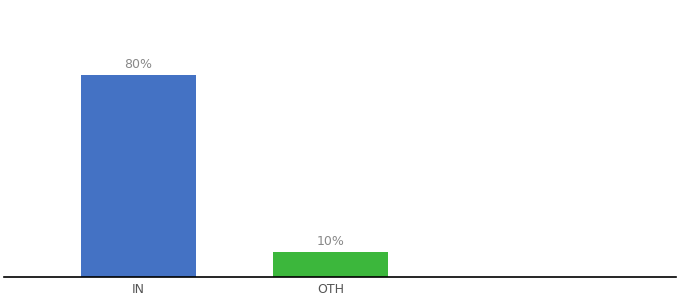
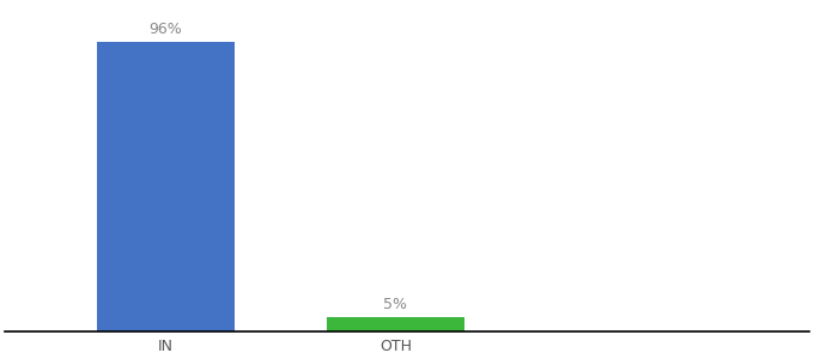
IN: 80% -> 96%
OTH: 10% -> 5%
